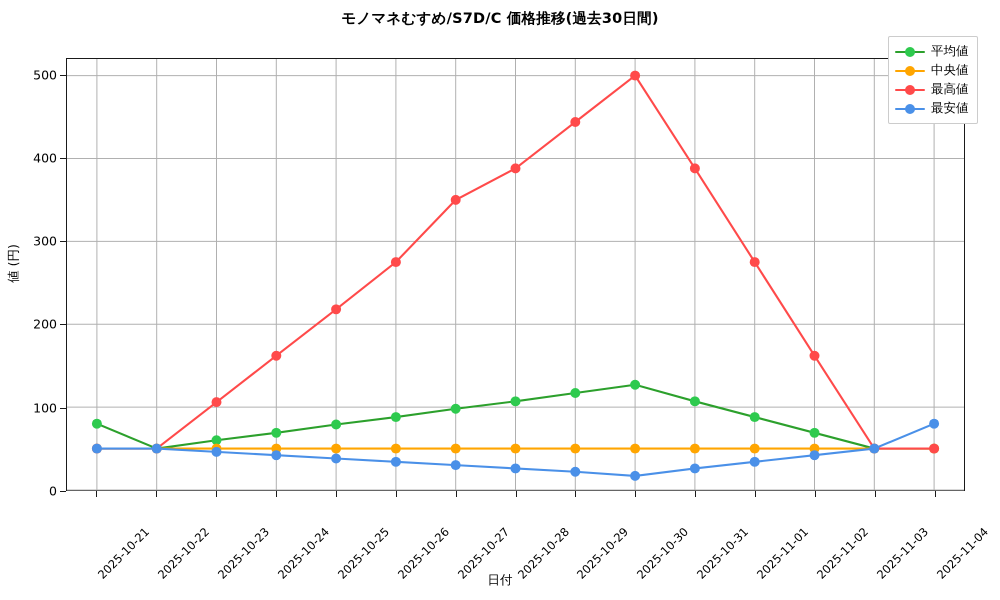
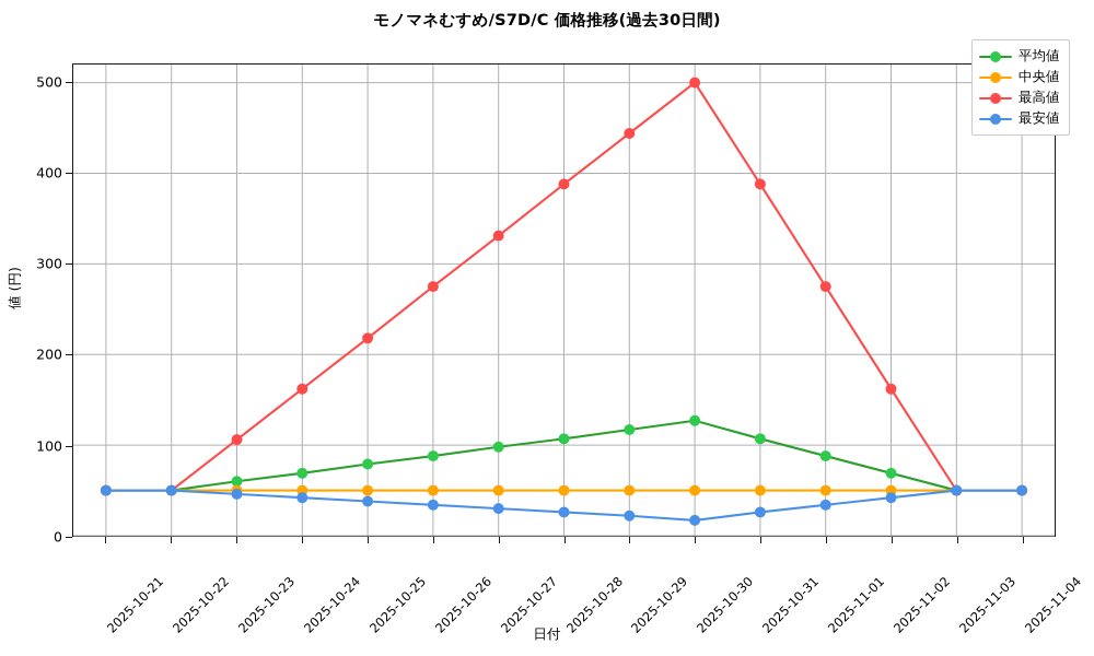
平均値/2025-10-21: 80 -> 50
最高値/2025-10-27: 350 -> 330
最安値/2025-11-04: 80 -> 50
